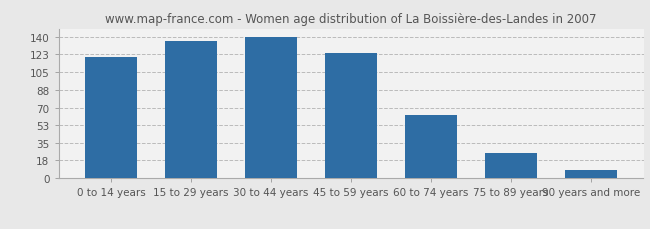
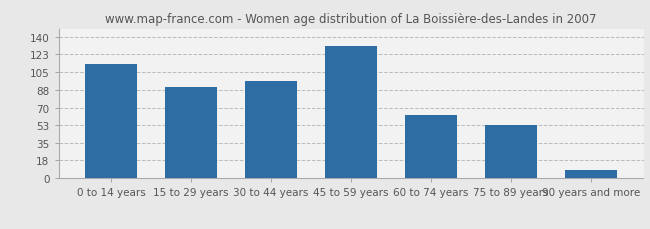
0 to 14 years: 120 -> 113
15 to 29 years: 136 -> 90
30 to 44 years: 140 -> 96
45 to 59 years: 124 -> 131
75 to 89 years: 25 -> 53
